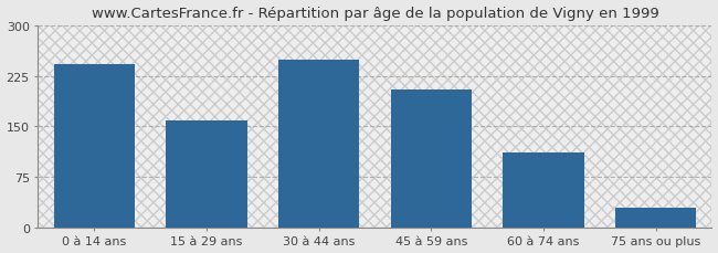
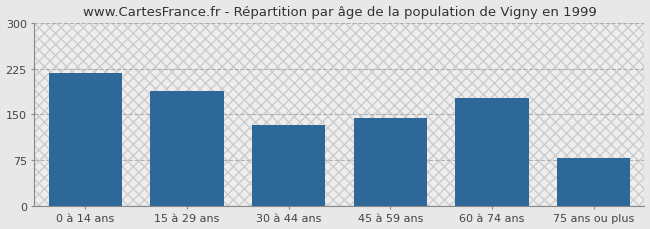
0 à 14 ans: 243 -> 218
15 à 29 ans: 158 -> 188
30 à 44 ans: 249 -> 132
45 à 59 ans: 205 -> 144
60 à 74 ans: 112 -> 176
75 ans ou plus: 30 -> 78
